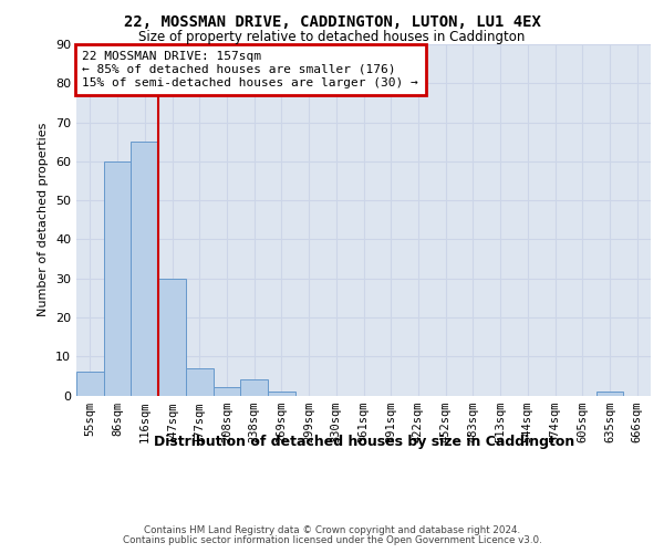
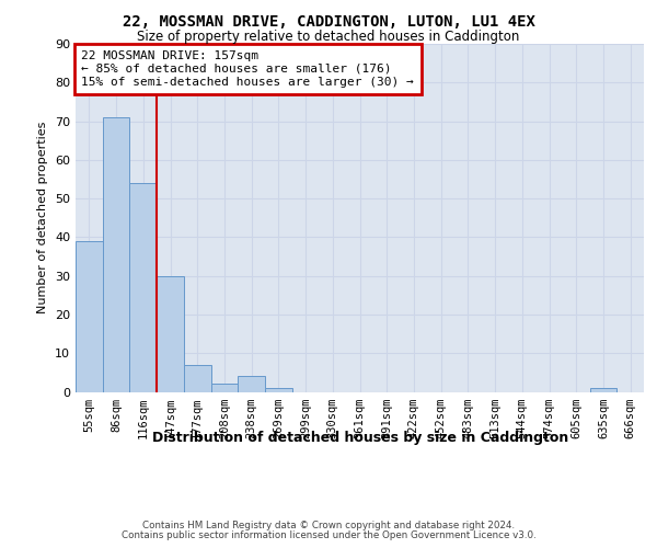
55sqm: 6 -> 39
86sqm: 60 -> 71
116sqm: 65 -> 54
